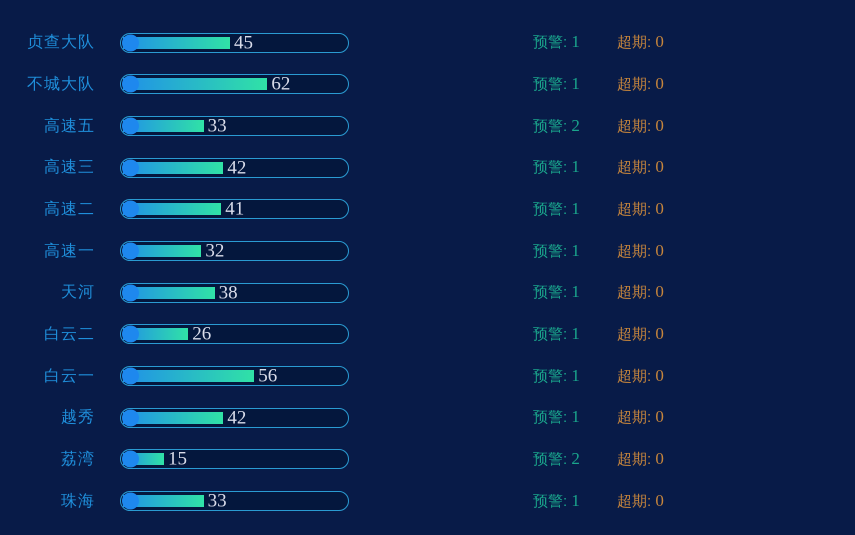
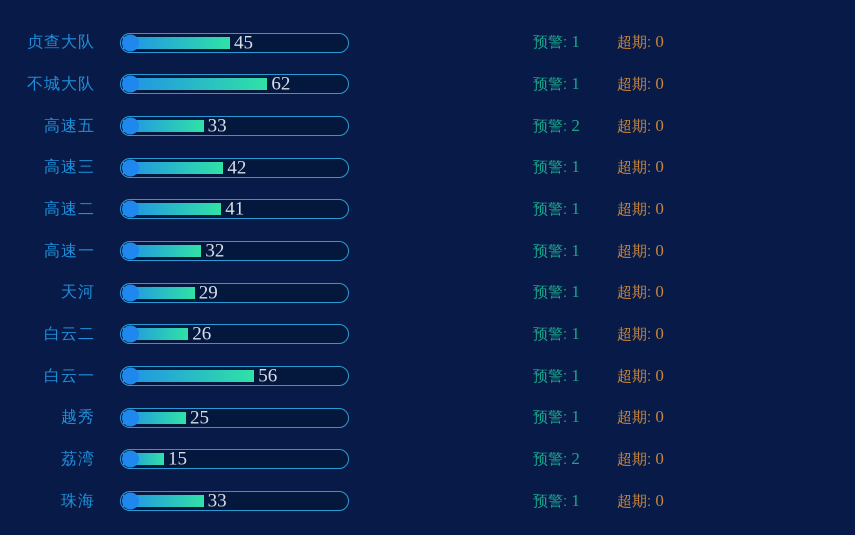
天河: 38 -> 29
越秀: 42 -> 25
